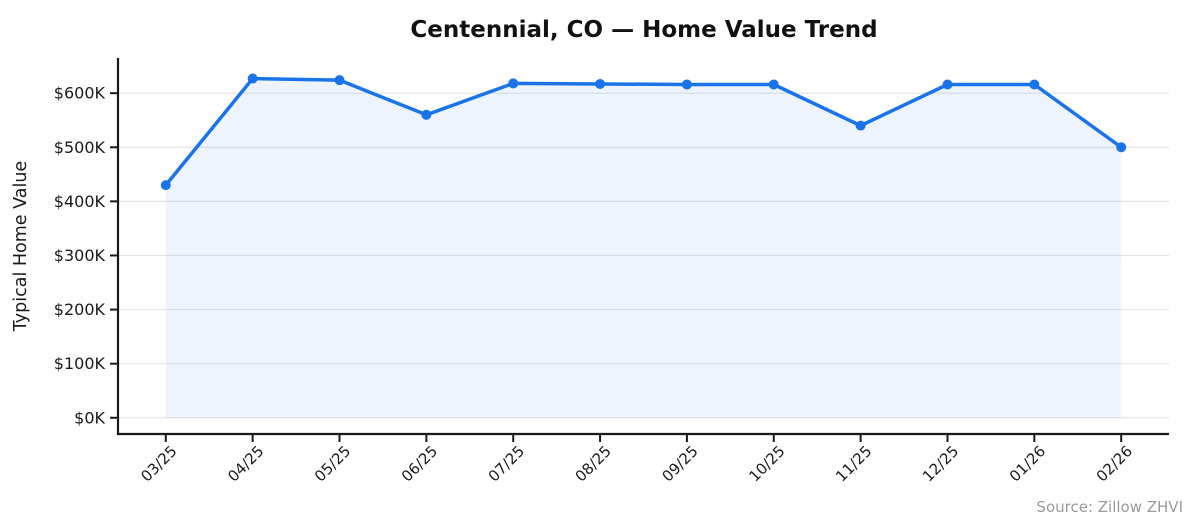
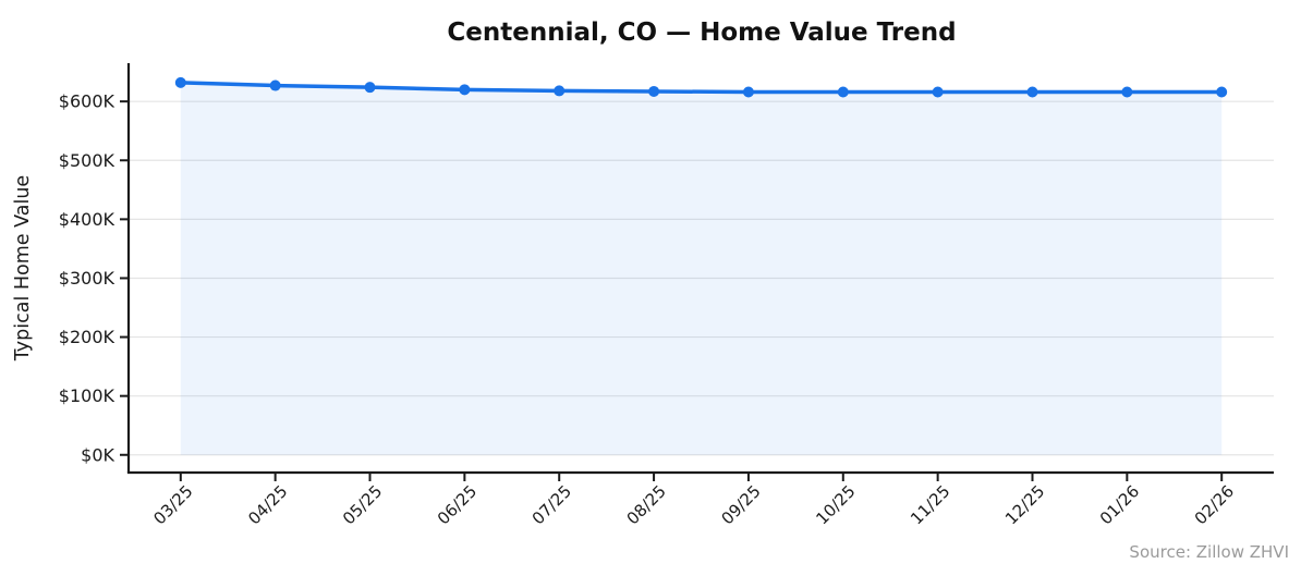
03/25: $430K -> $630K
06/25: $560K -> $620K
11/25: $540K -> $620K
02/26: $500K -> $620K
